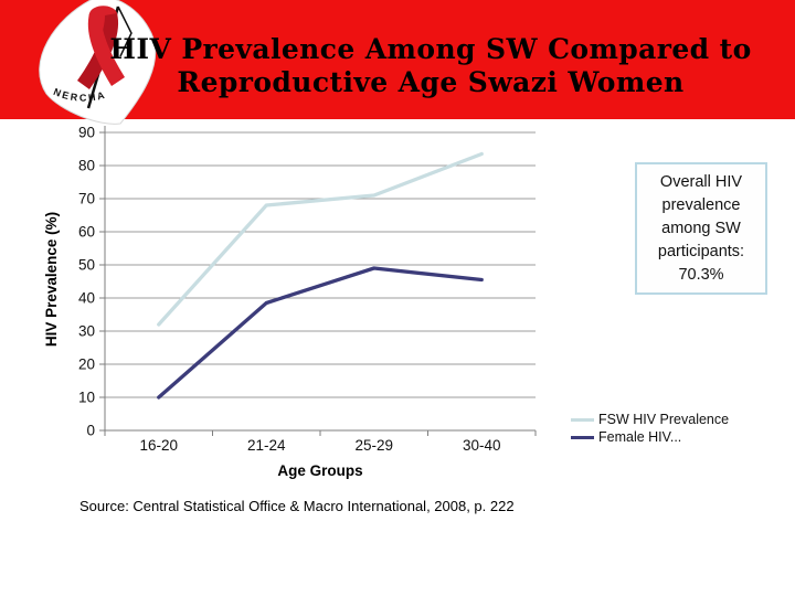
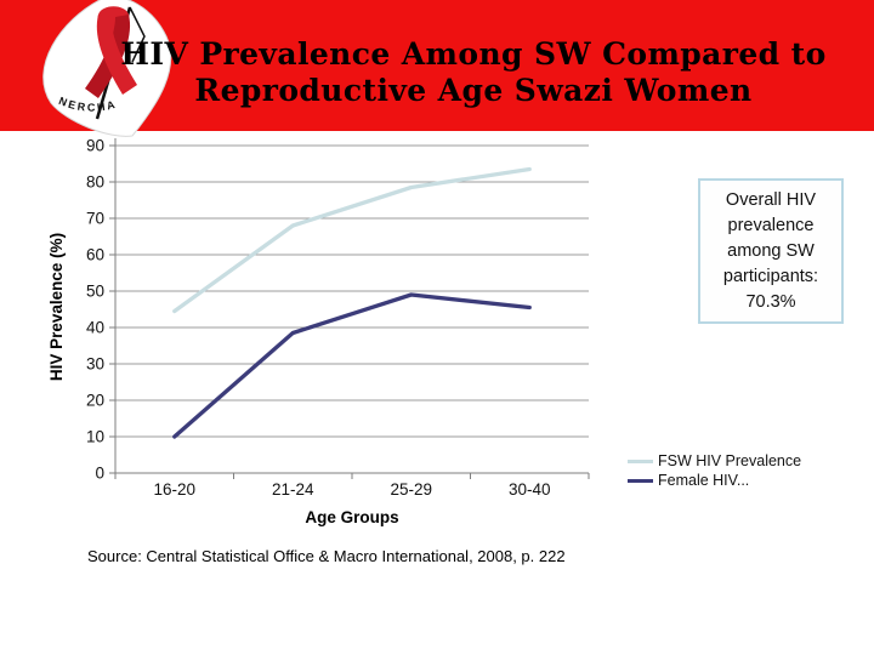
FSW HIV Prevalence/16-20: 32 -> 44
FSW HIV Prevalence/25-29: 71 -> 78
